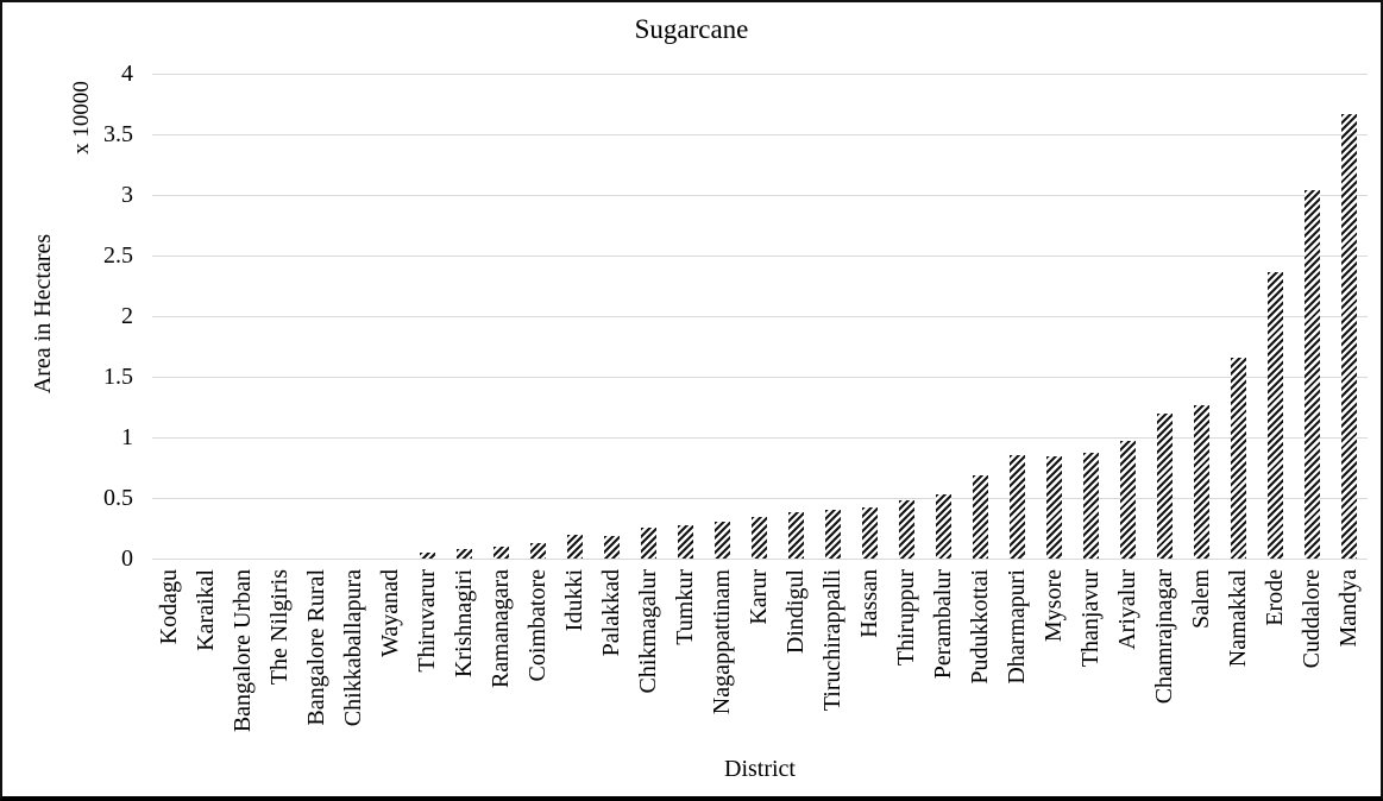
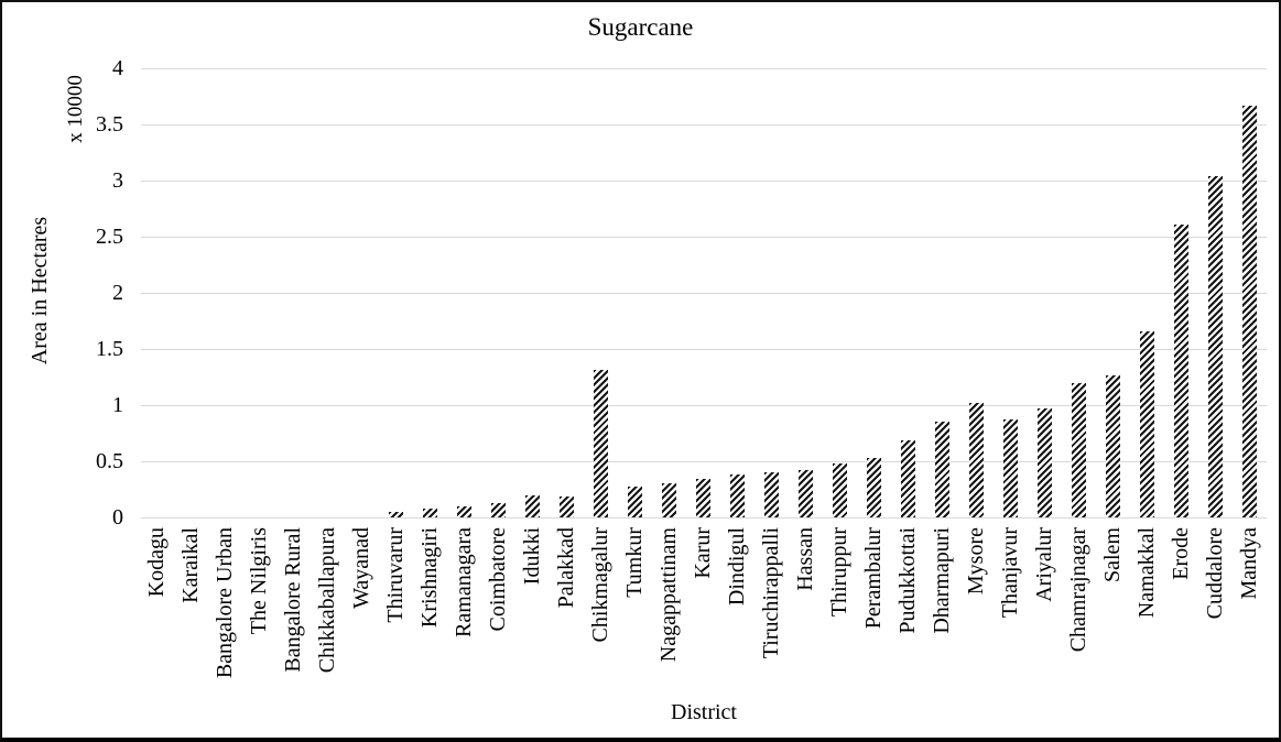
Chikmagalur: 0.25 -> 1.31
Mysore: 0.84 -> 1.02
Erode: 2.36 -> 2.61
